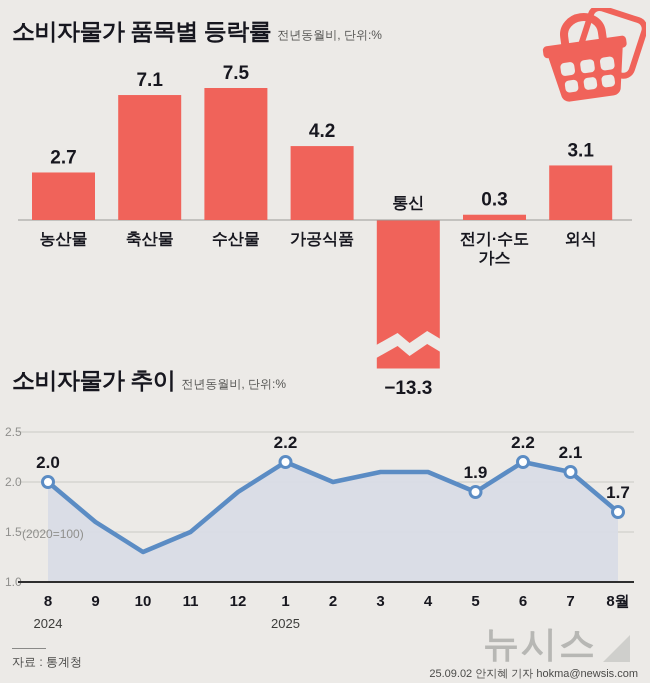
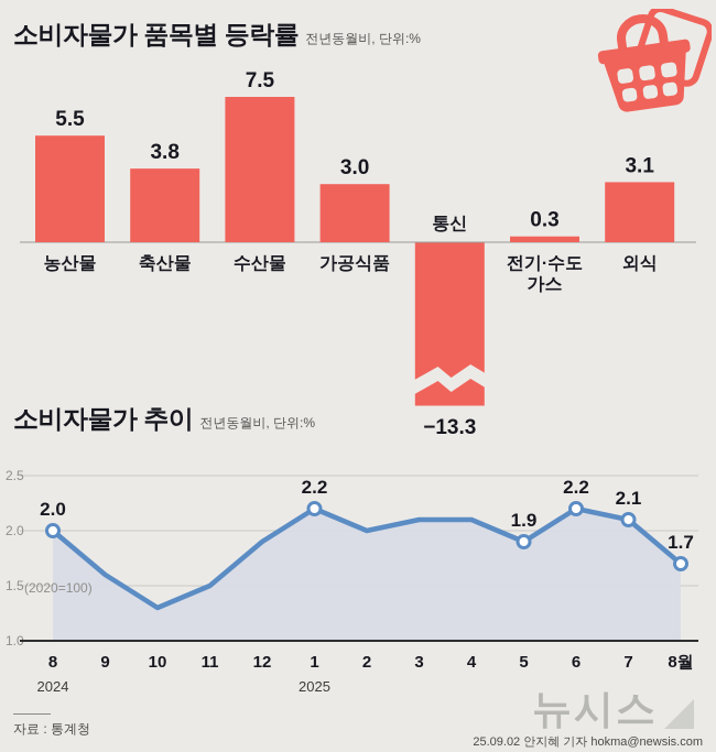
소비자물가 품목별 등락률/농산물: 2.7 -> 5.5
소비자물가 품목별 등락률/축산물: 7.1 -> 3.8
소비자물가 품목별 등락률/가공식품: 4.2 -> 3.0
